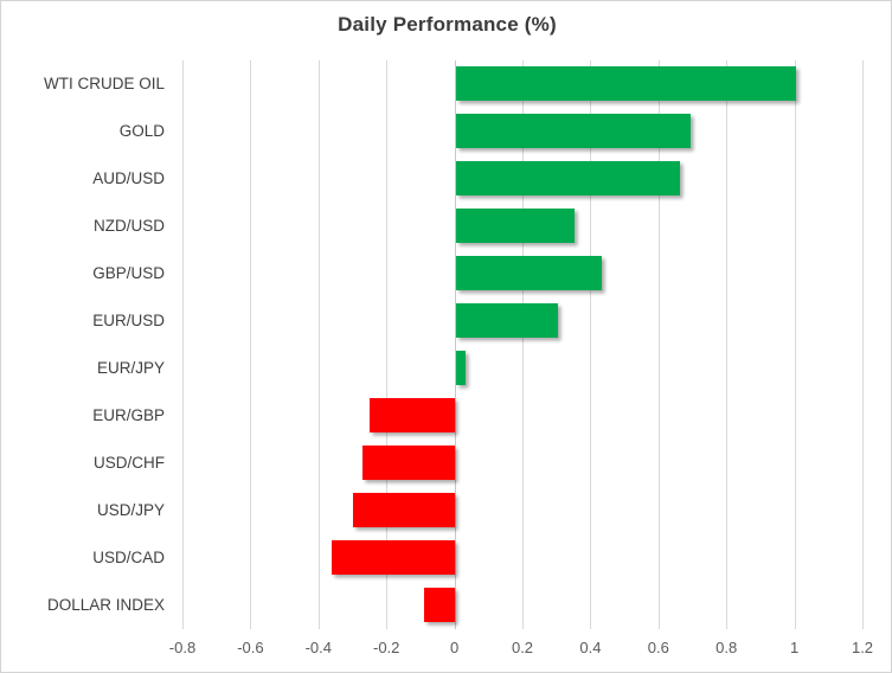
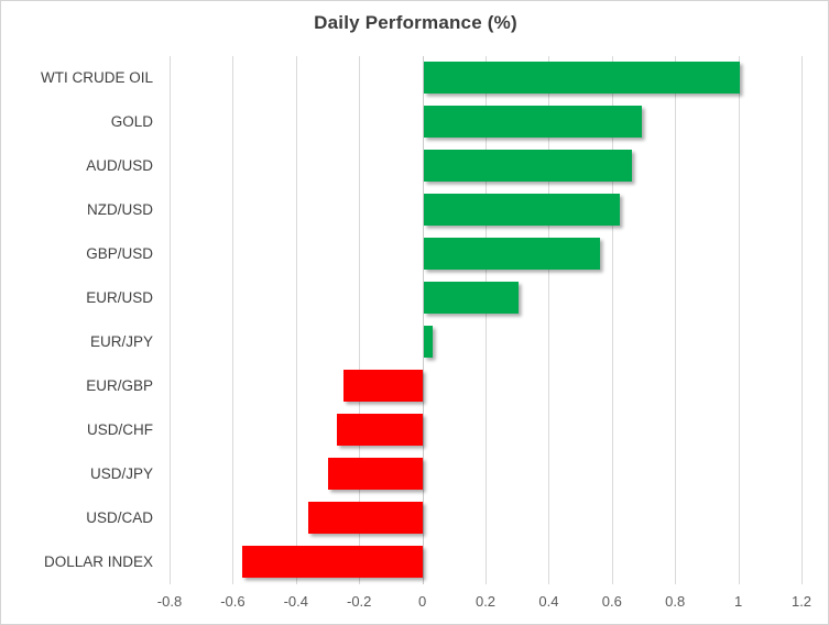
NZD/USD: 0.35 -> 0.62
GBP/USD: 0.43 -> 0.56
DOLLAR INDEX: -0.09 -> -0.57
